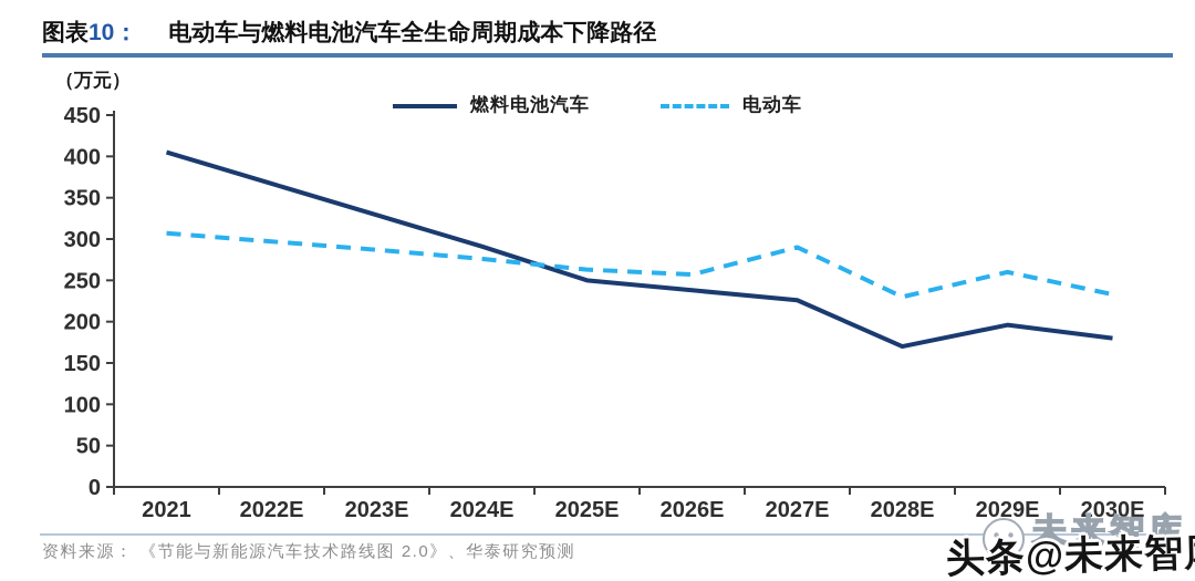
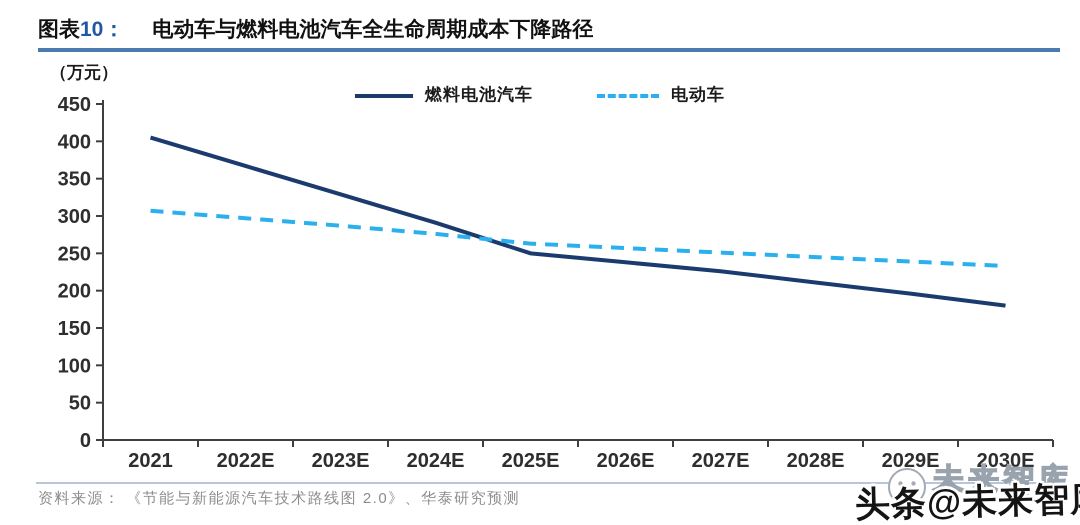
电动车/2027E: 290 -> 250
燃料电池汽车/2028E: 170 -> 210
电动车/2028E: 230 -> 240
电动车/2029E: 260 -> 240
